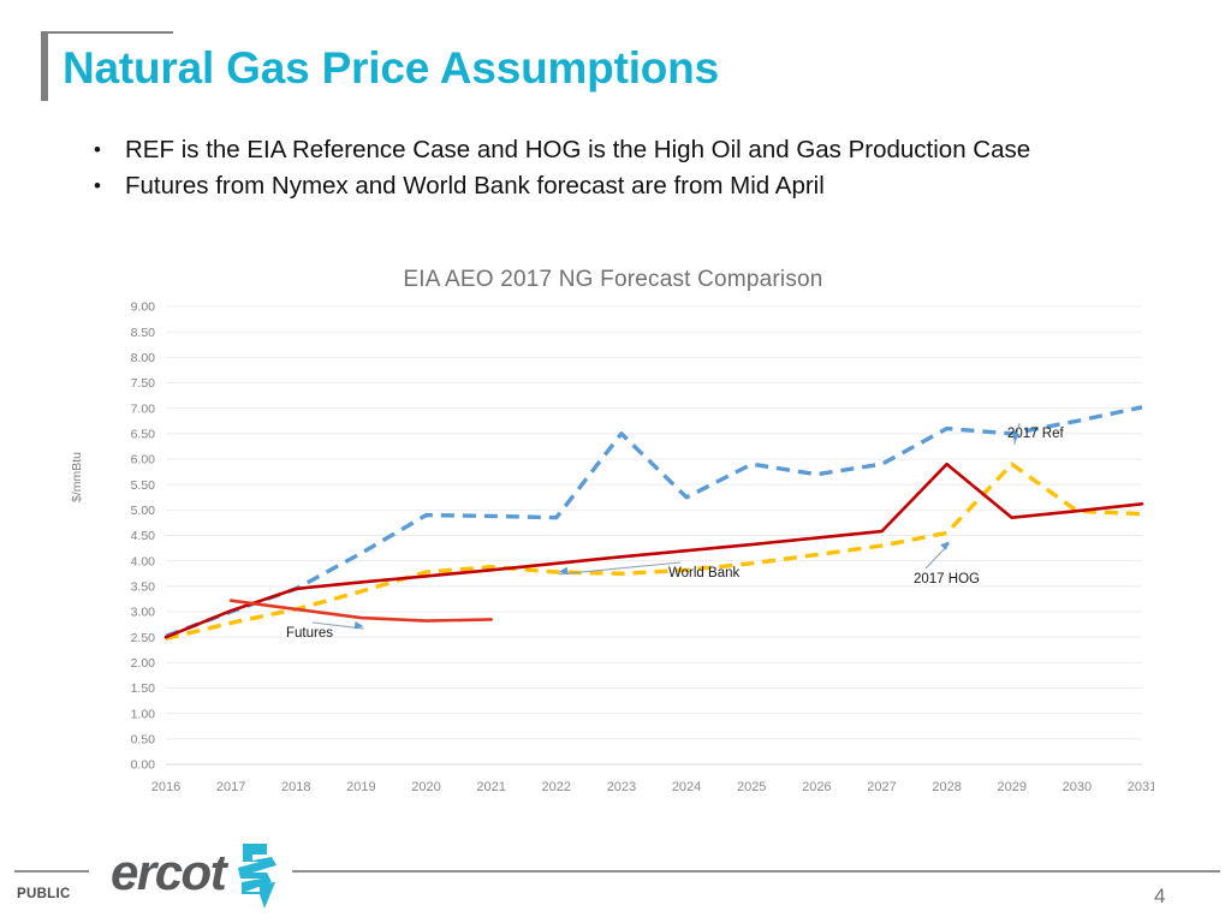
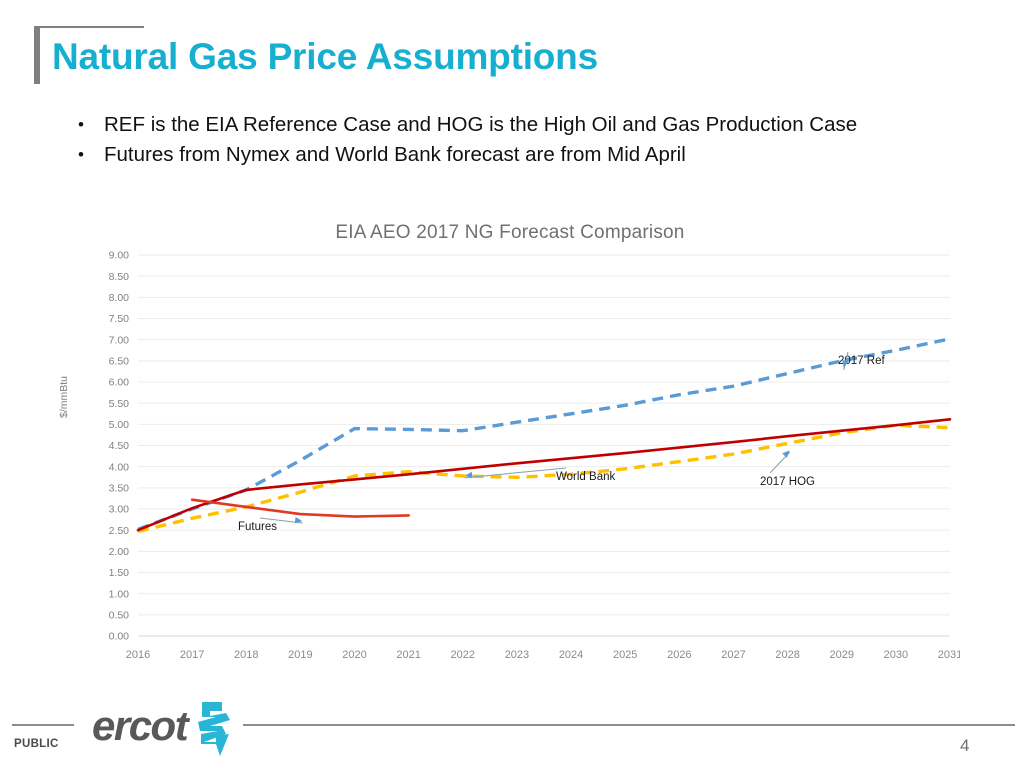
2017 Ref/2023: 6.5 -> 5.0
2017 Ref/2025: 5.9 -> 5.5
2017 Ref/2028: 6.6 -> 6.2
World Bank/2028: 5.9 -> 4.7
2017 HOG/2029: 5.9 -> 4.8
